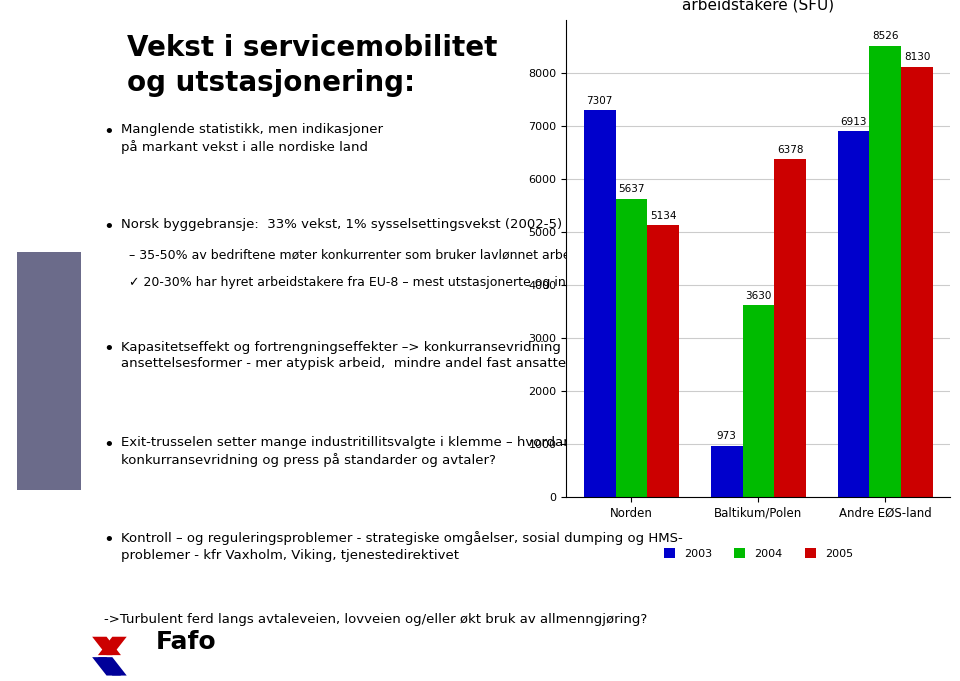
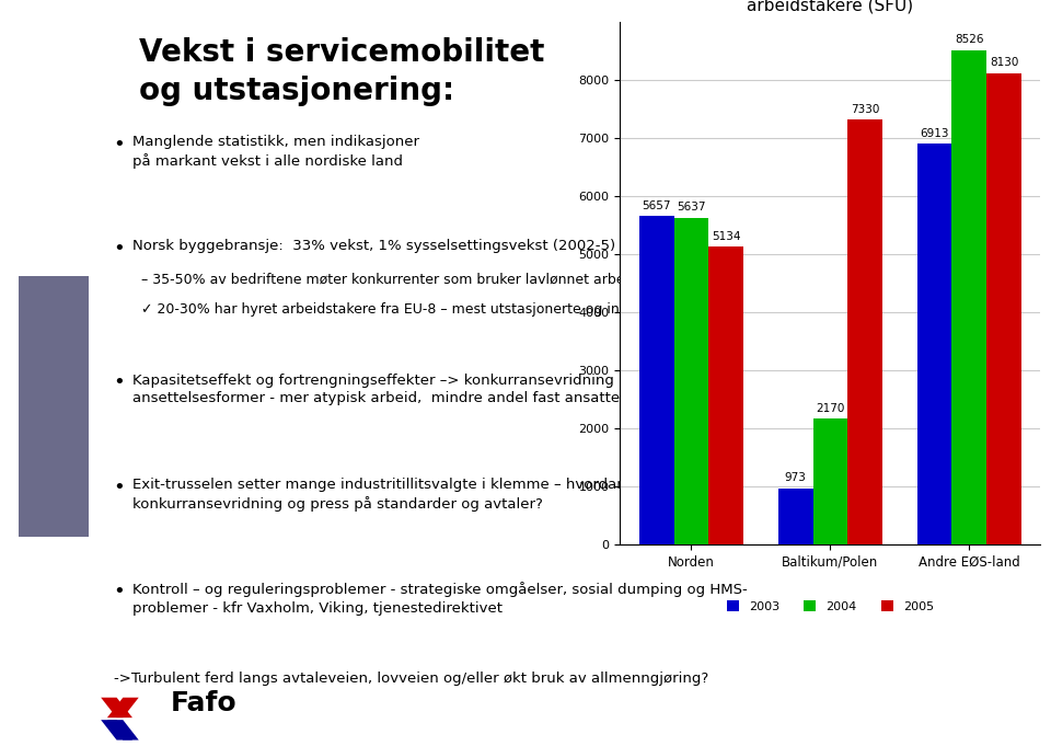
2003/Norden: 7307 -> 5657
2004/Baltikum/Polen: 3630 -> 2170
2005/Baltikum/Polen: 6378 -> 7330
